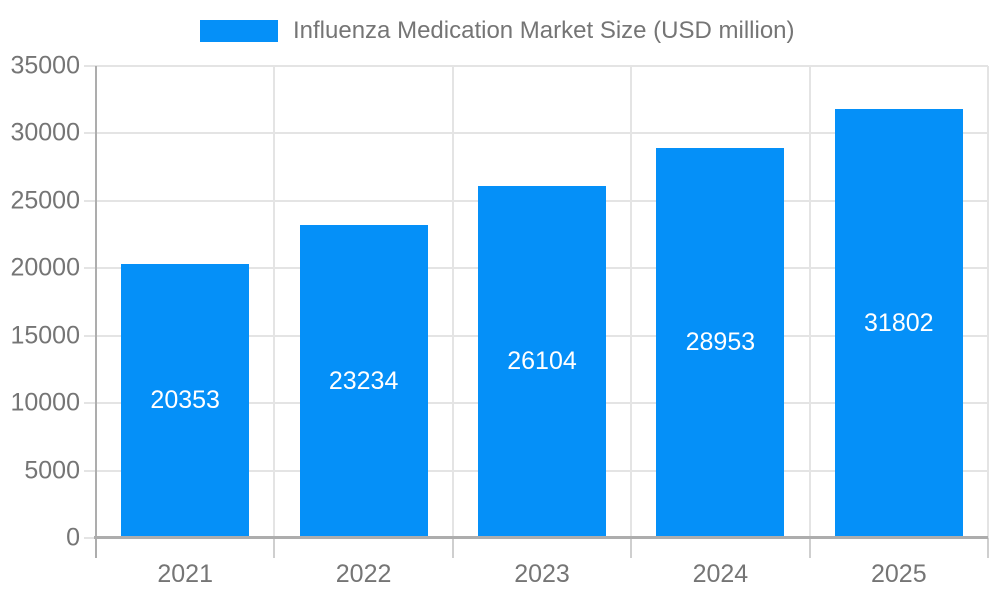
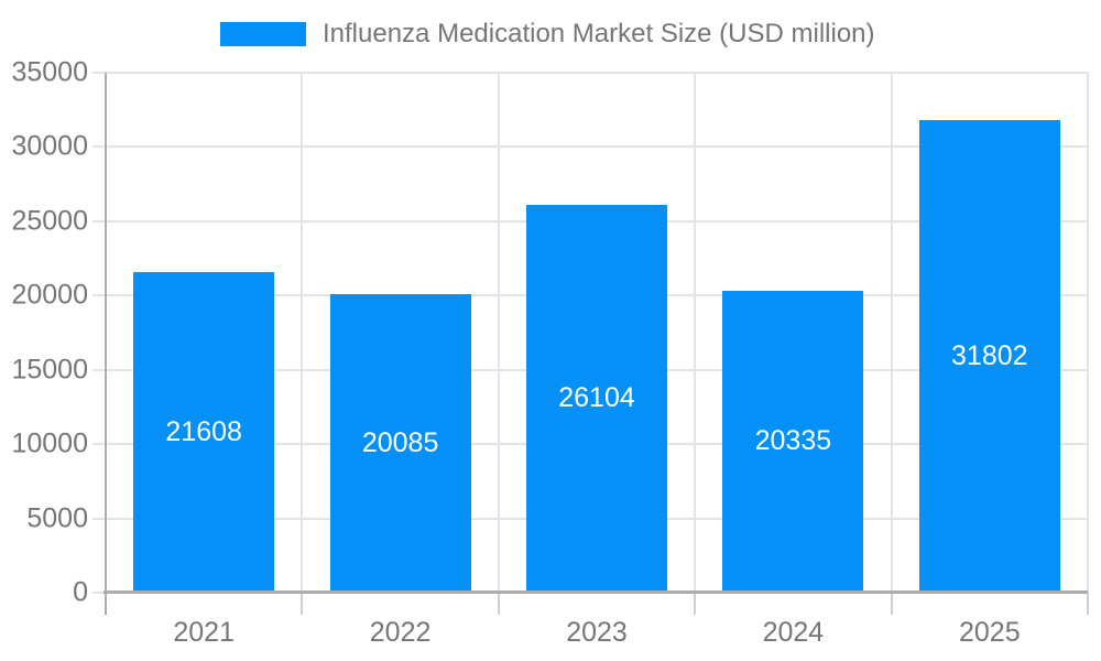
2021: 20353 -> 21608
2022: 23234 -> 20085
2024: 28953 -> 20335
